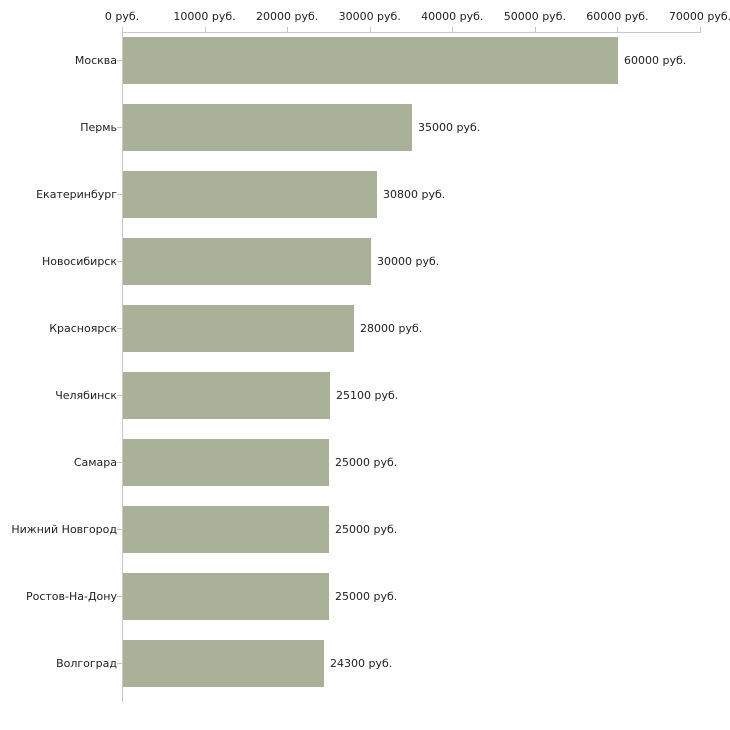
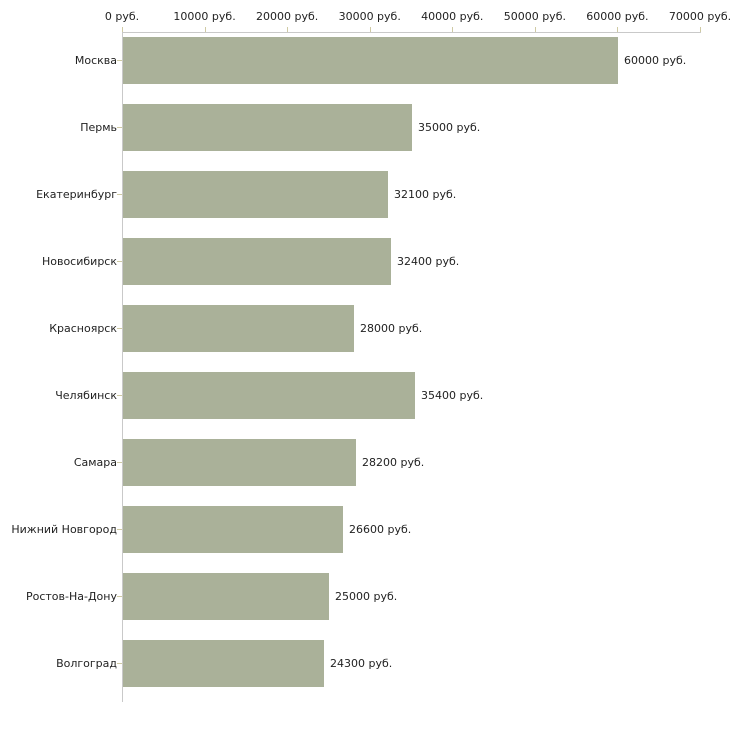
Екатеринбург: 30800 -> 32100
Новосибирск: 30000 -> 32400
Челябинск: 25100 -> 35400
Самара: 25000 -> 28200
Нижний Новгород: 25000 -> 26600
